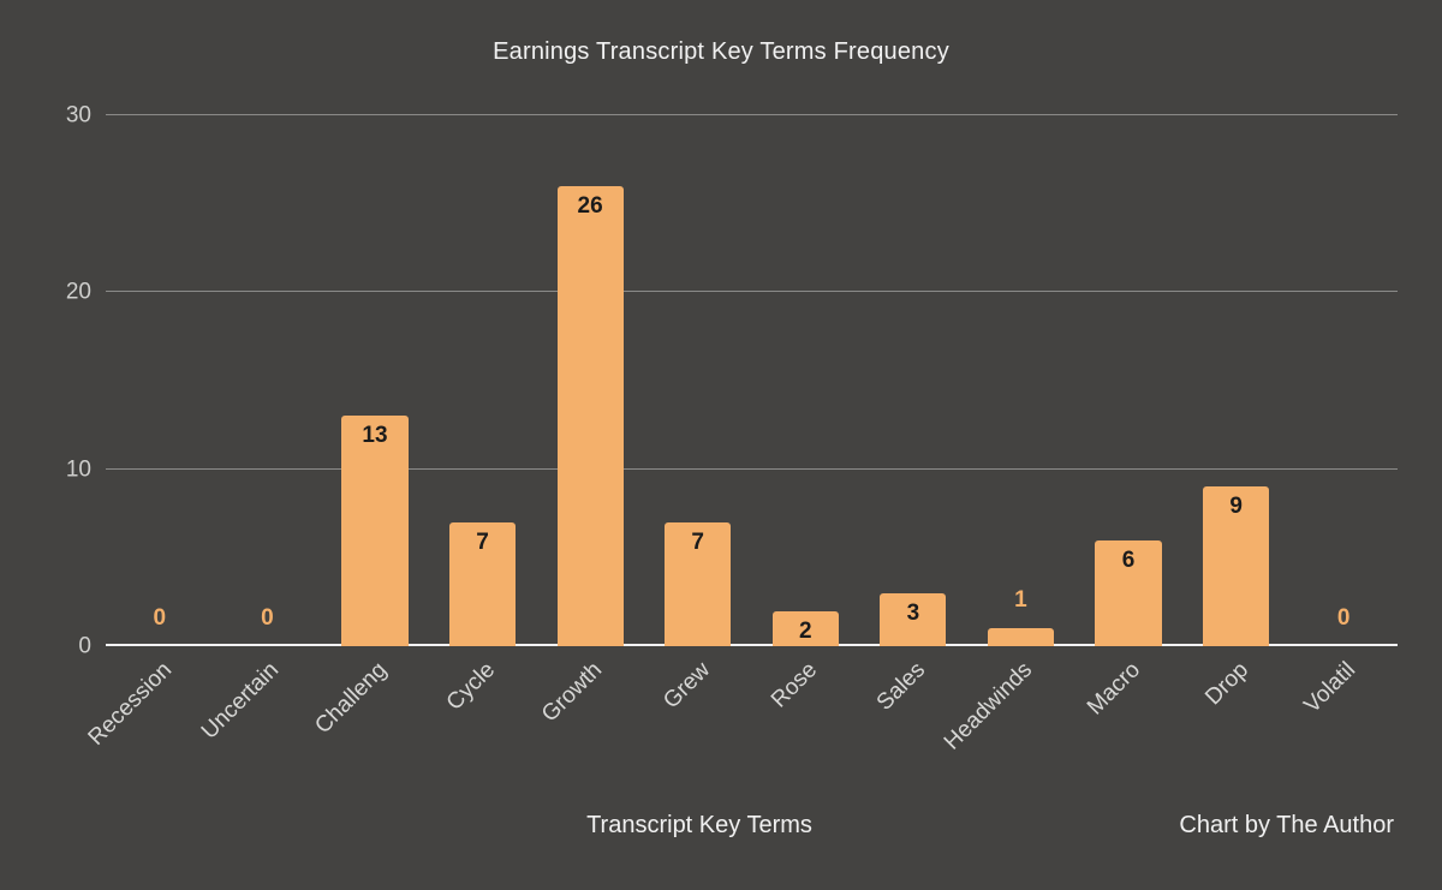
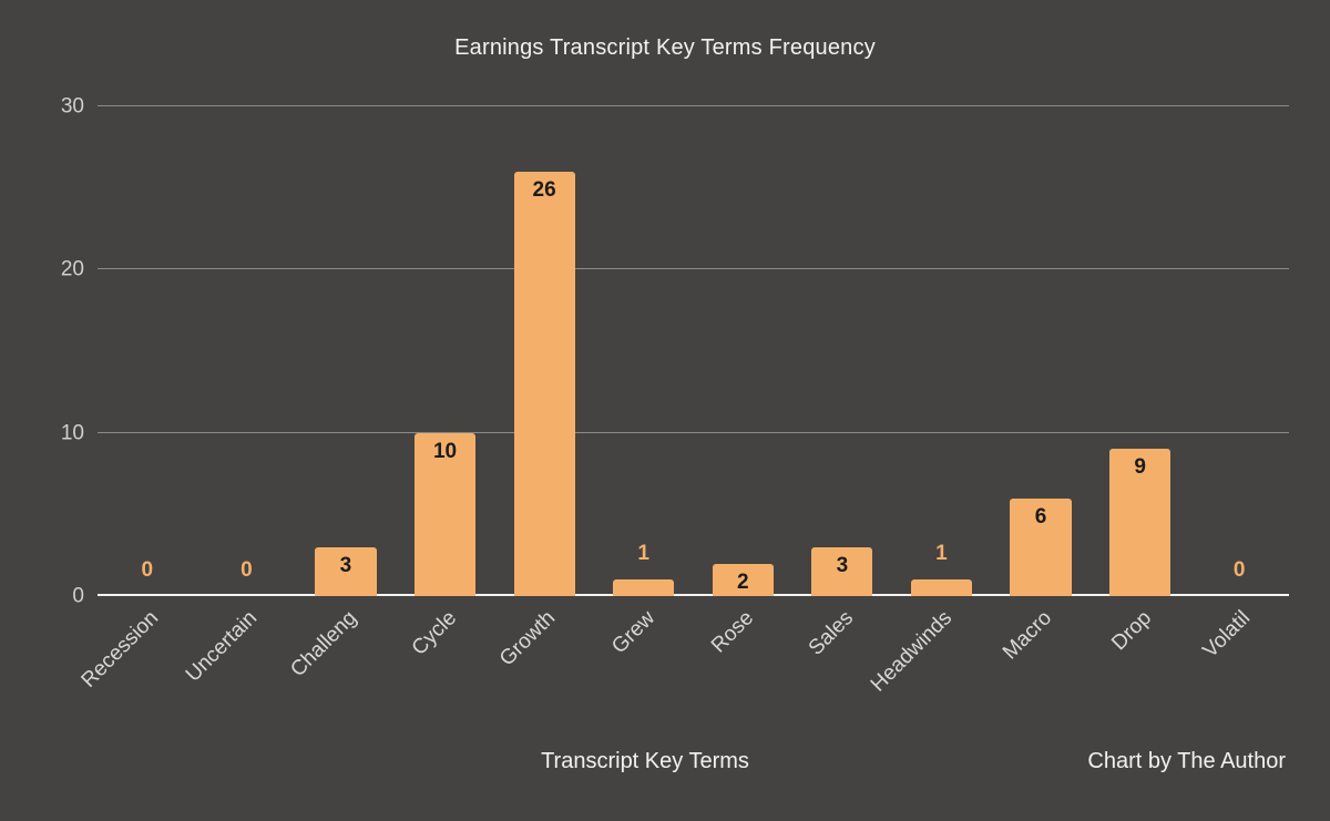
Challeng: 13 -> 3
Cycle: 7 -> 10
Grew: 7 -> 1
